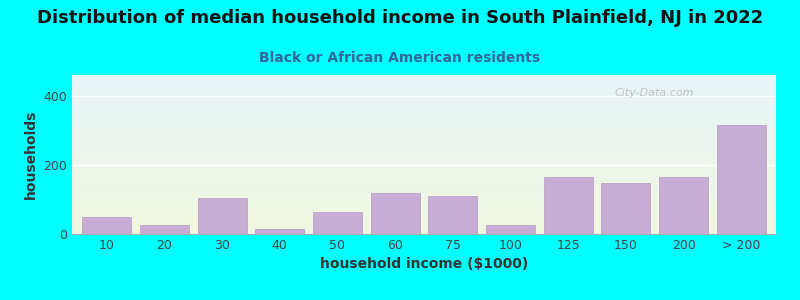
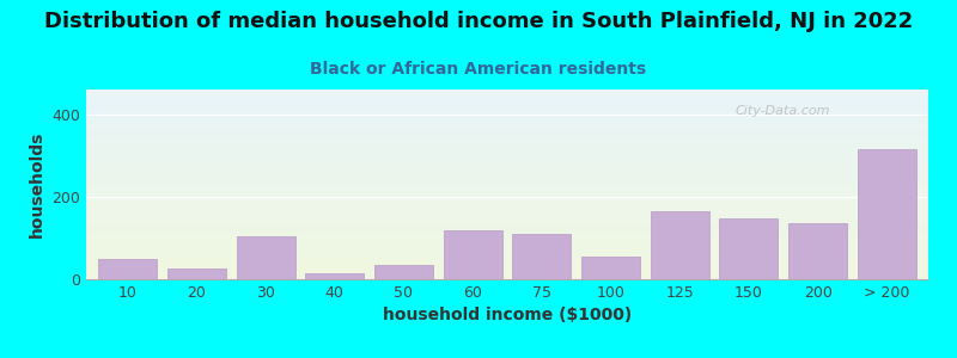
50: 65 -> 35
100: 25 -> 55
200: 165 -> 135
